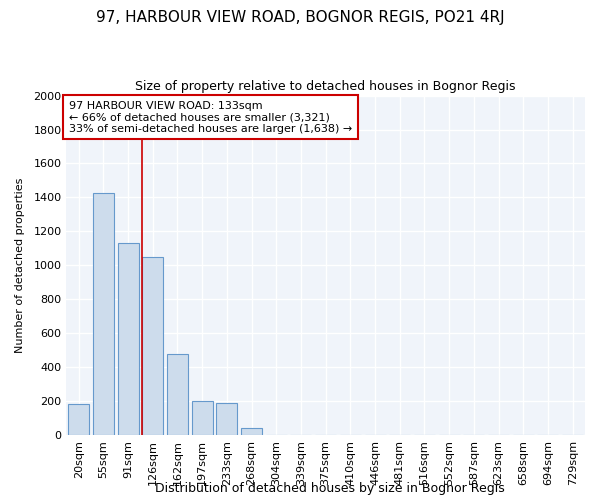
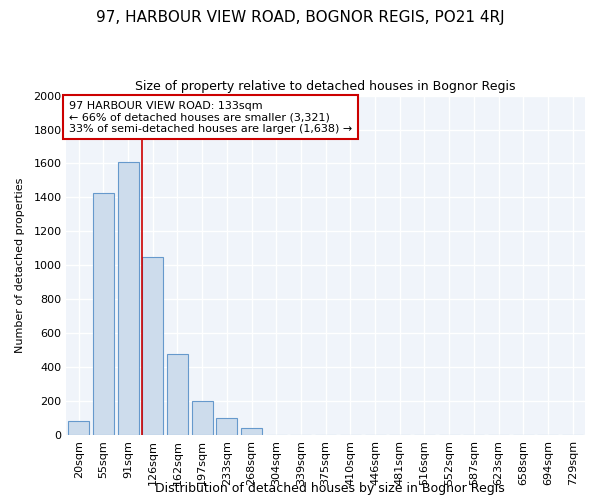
20sqm: 180 -> 80
91sqm: 1130 -> 1610
233sqm: 190 -> 100
